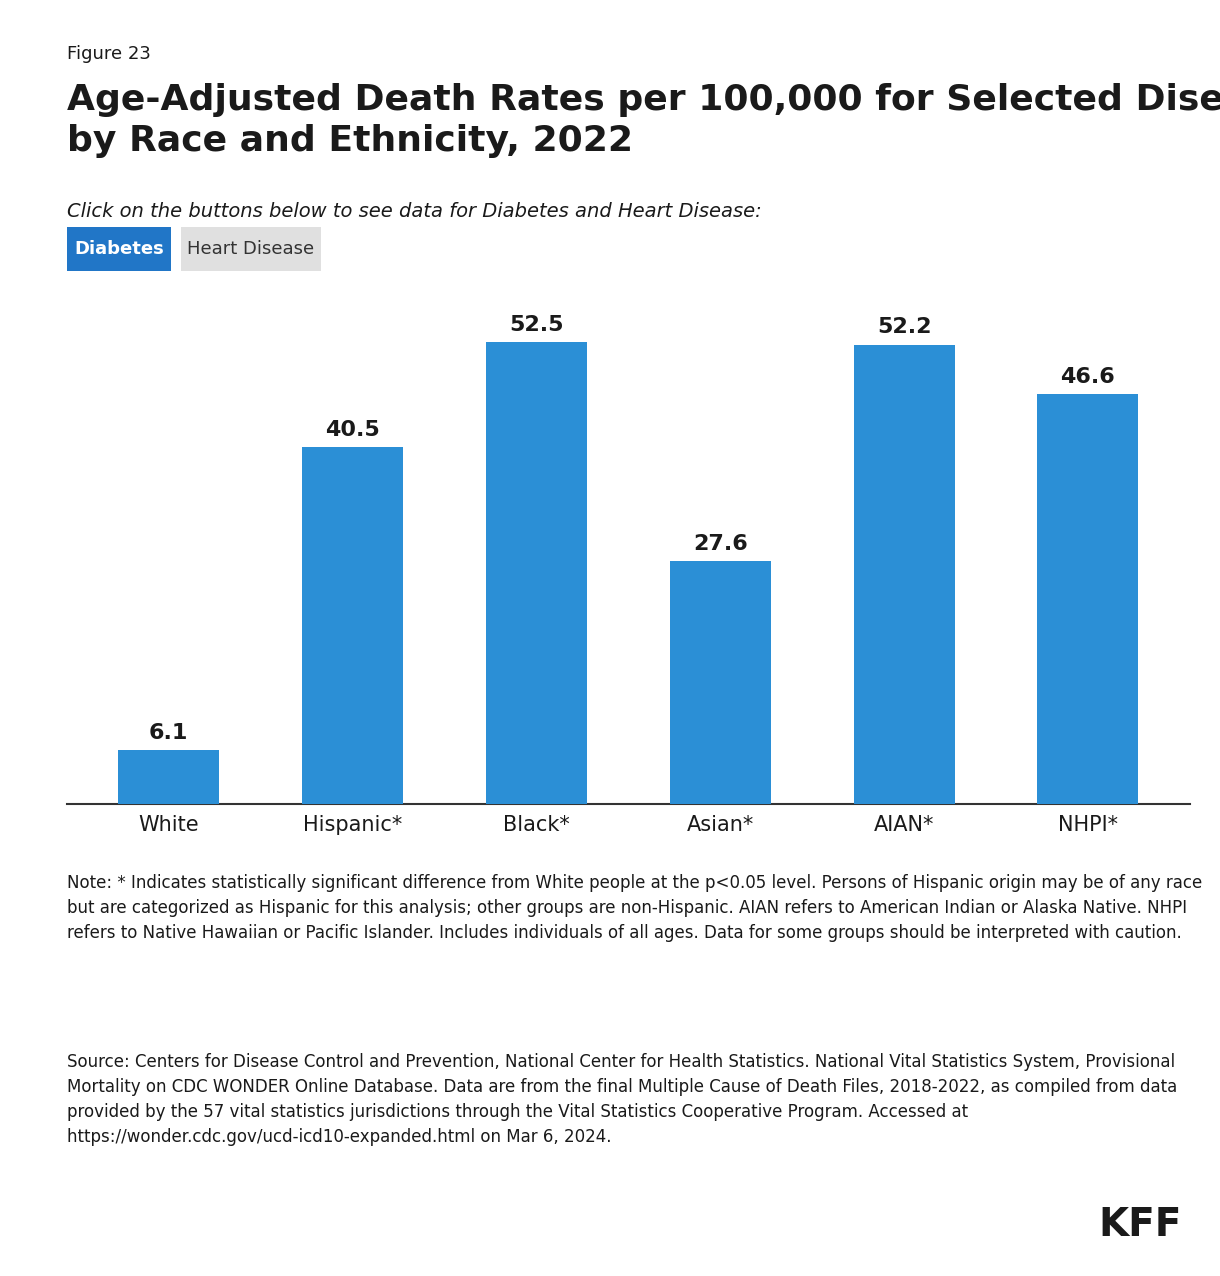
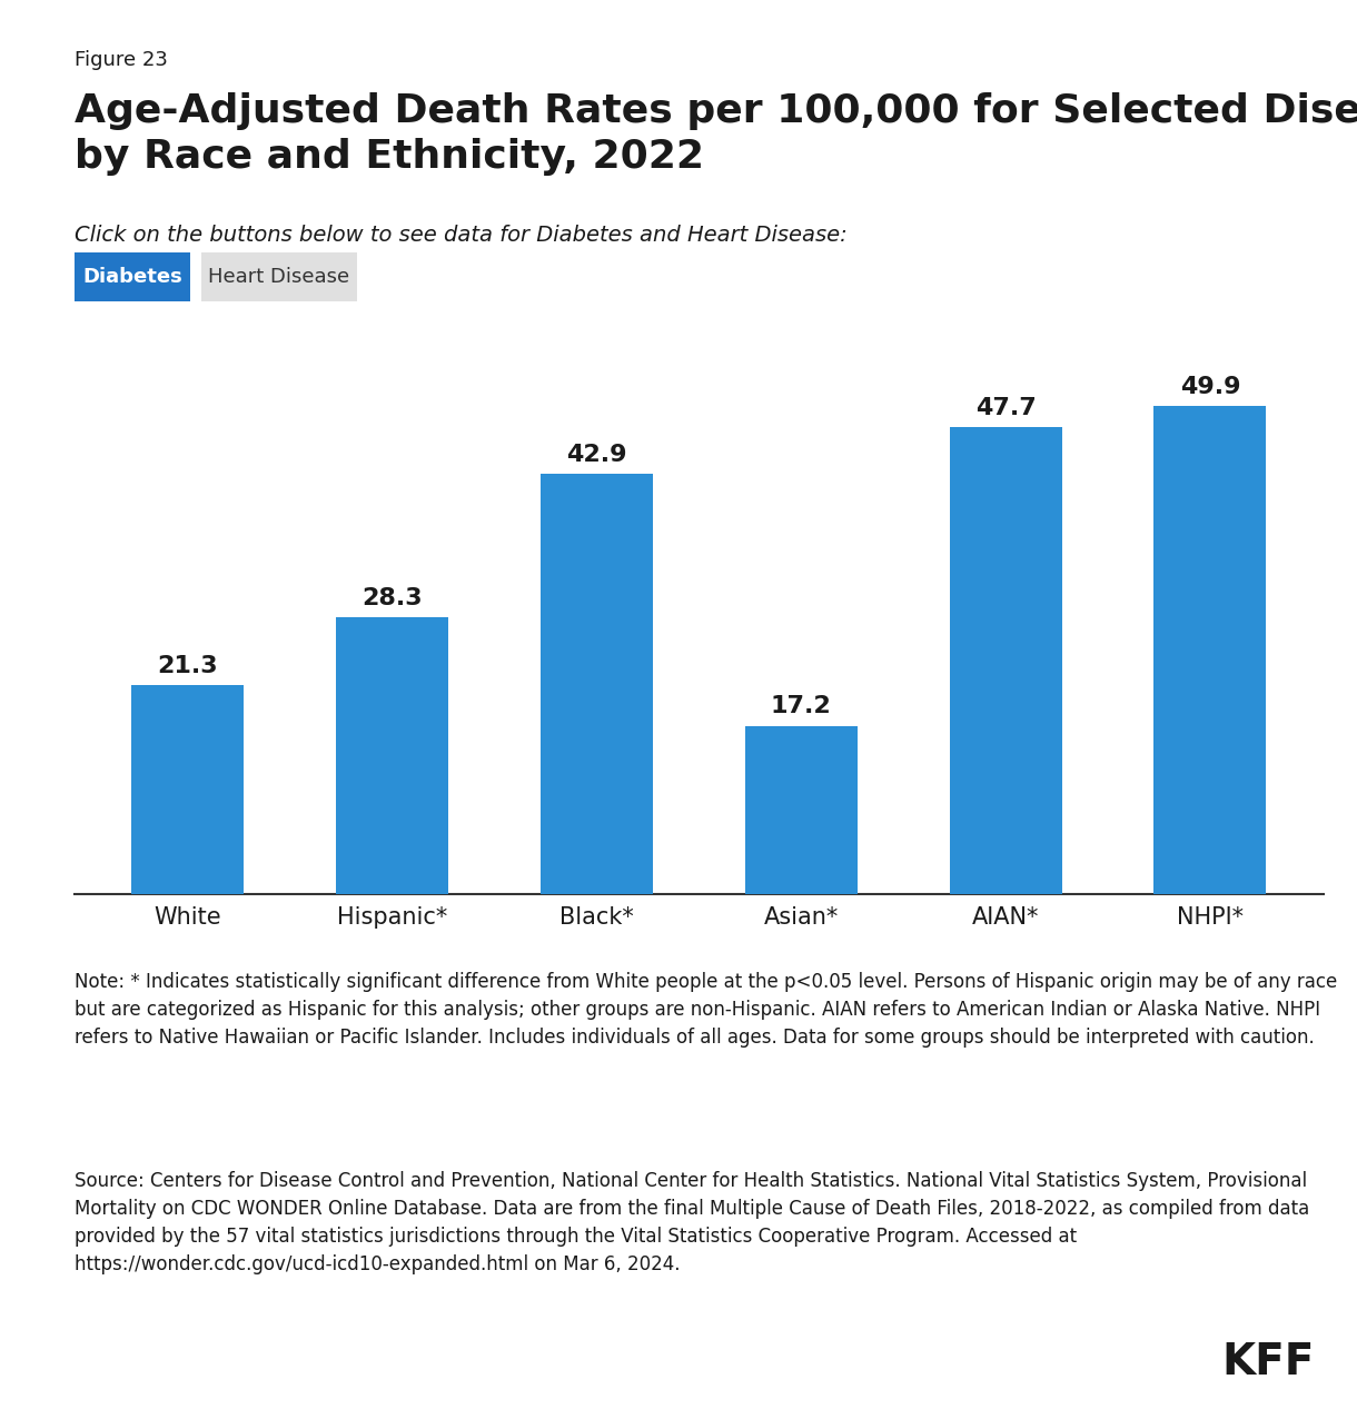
White: 6.1 -> 21.3
Hispanic*: 40.5 -> 28.3
Black*: 52.5 -> 42.9
Asian*: 27.6 -> 17.2
AIAN*: 52.2 -> 47.7
NHPI*: 46.6 -> 49.9
